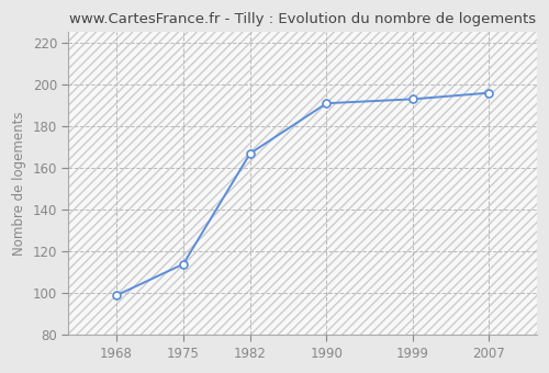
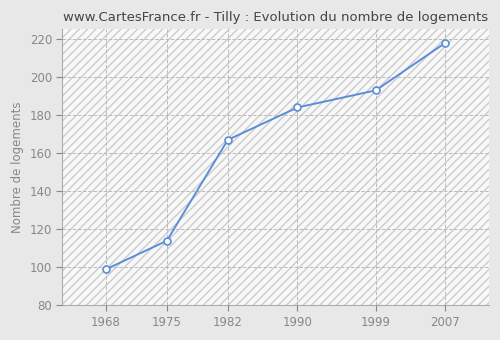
1990: 191 -> 184
2007: 196 -> 218
